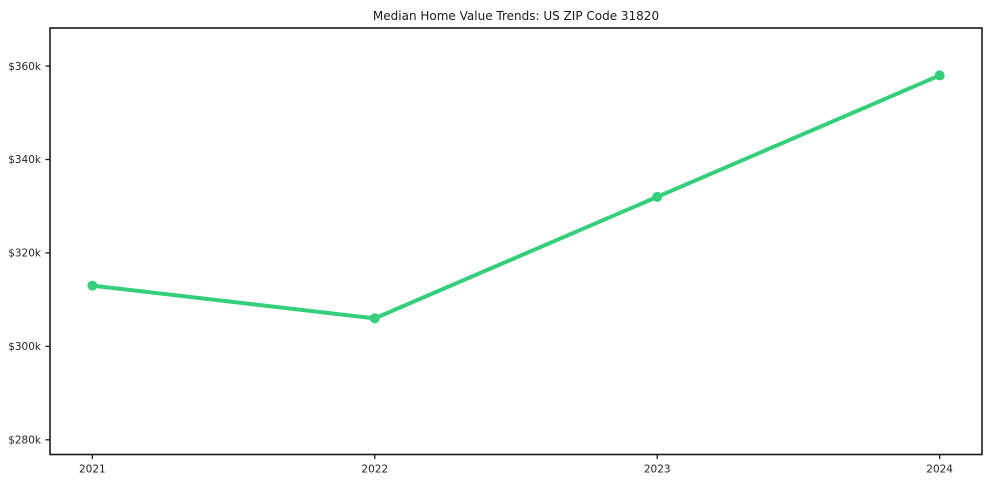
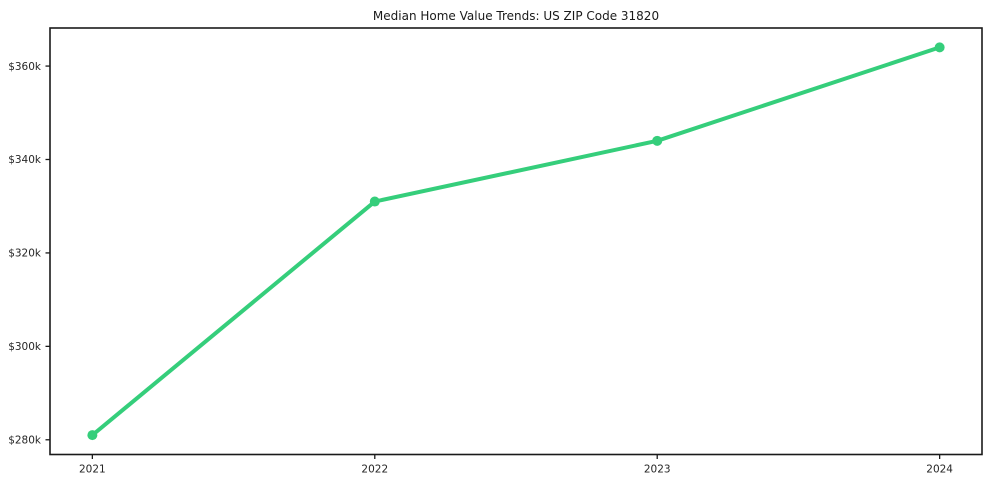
2021: $313k -> $281k
2022: $306k -> $331k
2023: $332k -> $344k
2024: $358k -> $364k
